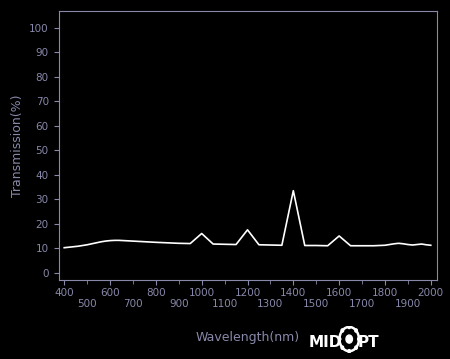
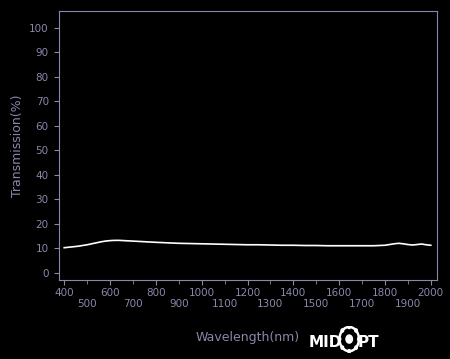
1000: 16.0 -> 11.8
1200: 17.5 -> 11.4
1400: 33.5 -> 11.2
1600: 15.0 -> 11.0
